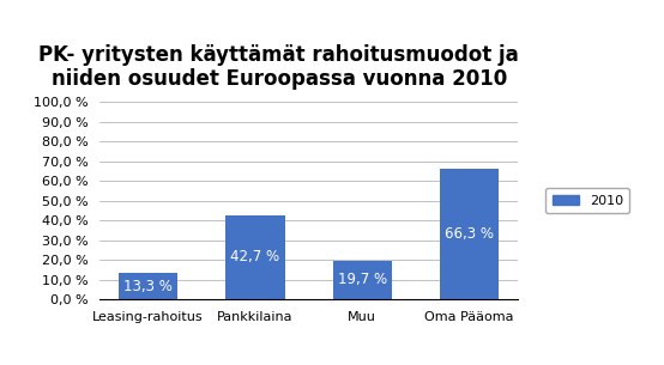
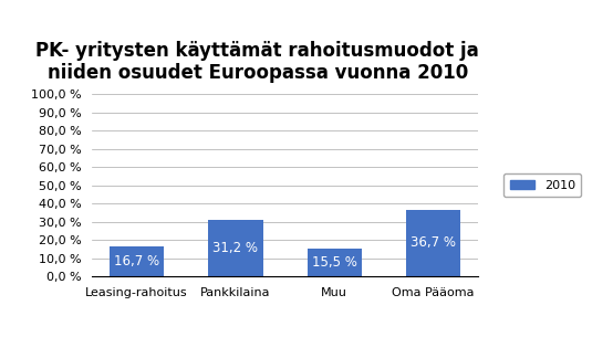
Leasing-rahoitus: 13,3 -> 16,7
Pankkilaina: 42,7 -> 31,2
Muu: 19,7 -> 15,5
Oma Pääoma: 66,3 -> 36,7
